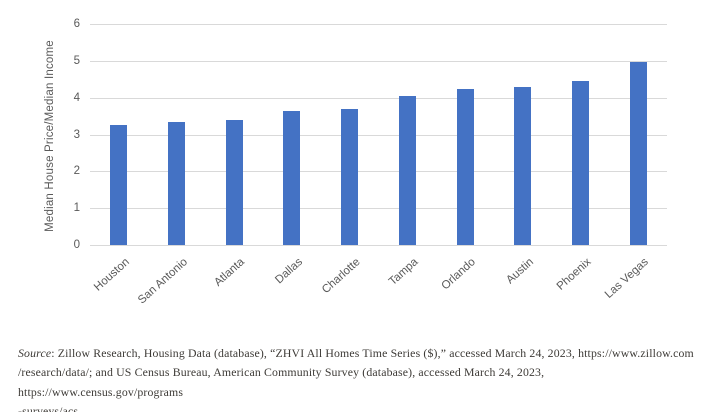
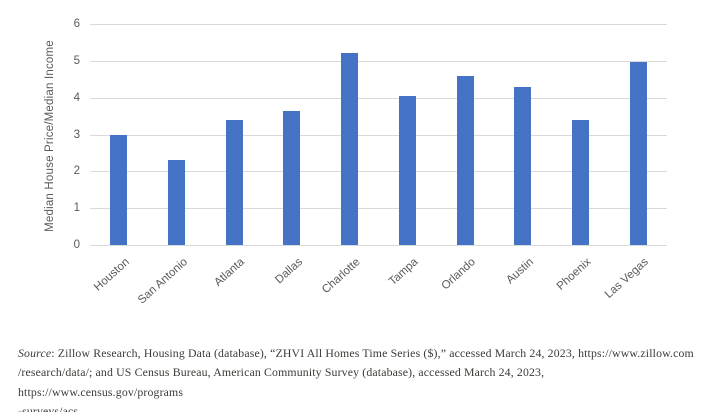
Houston: 3.2 -> 3.0
San Antonio: 3.3 -> 2.3
Charlotte: 3.7 -> 5.2
Orlando: 4.2 -> 4.6
Phoenix: 4.5 -> 3.4
